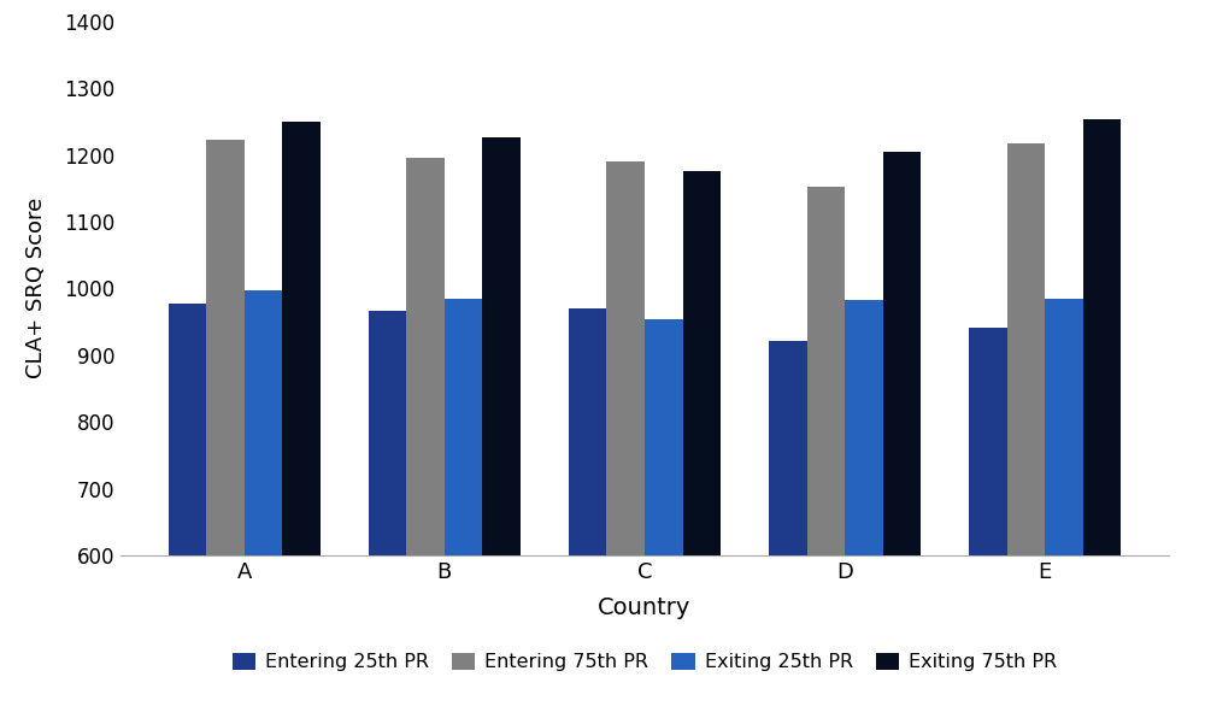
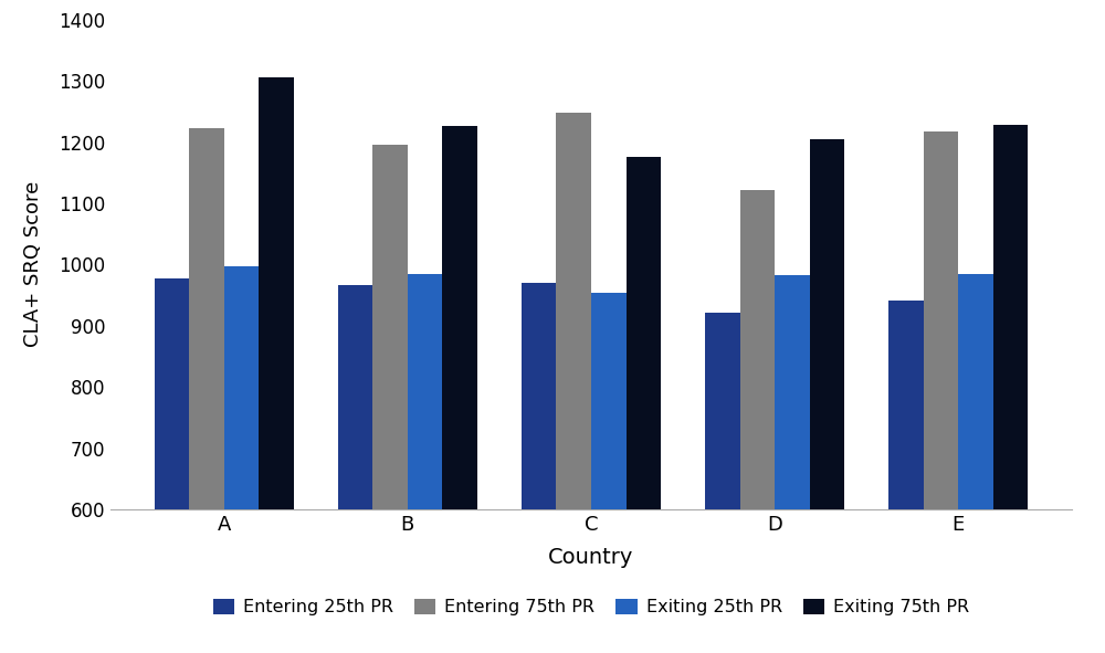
Exiting 75th PR/A: 1250 -> 1306
Entering 75th PR/C: 1190 -> 1248
Entering 75th PR/D: 1152 -> 1122
Exiting 75th PR/E: 1253 -> 1228
